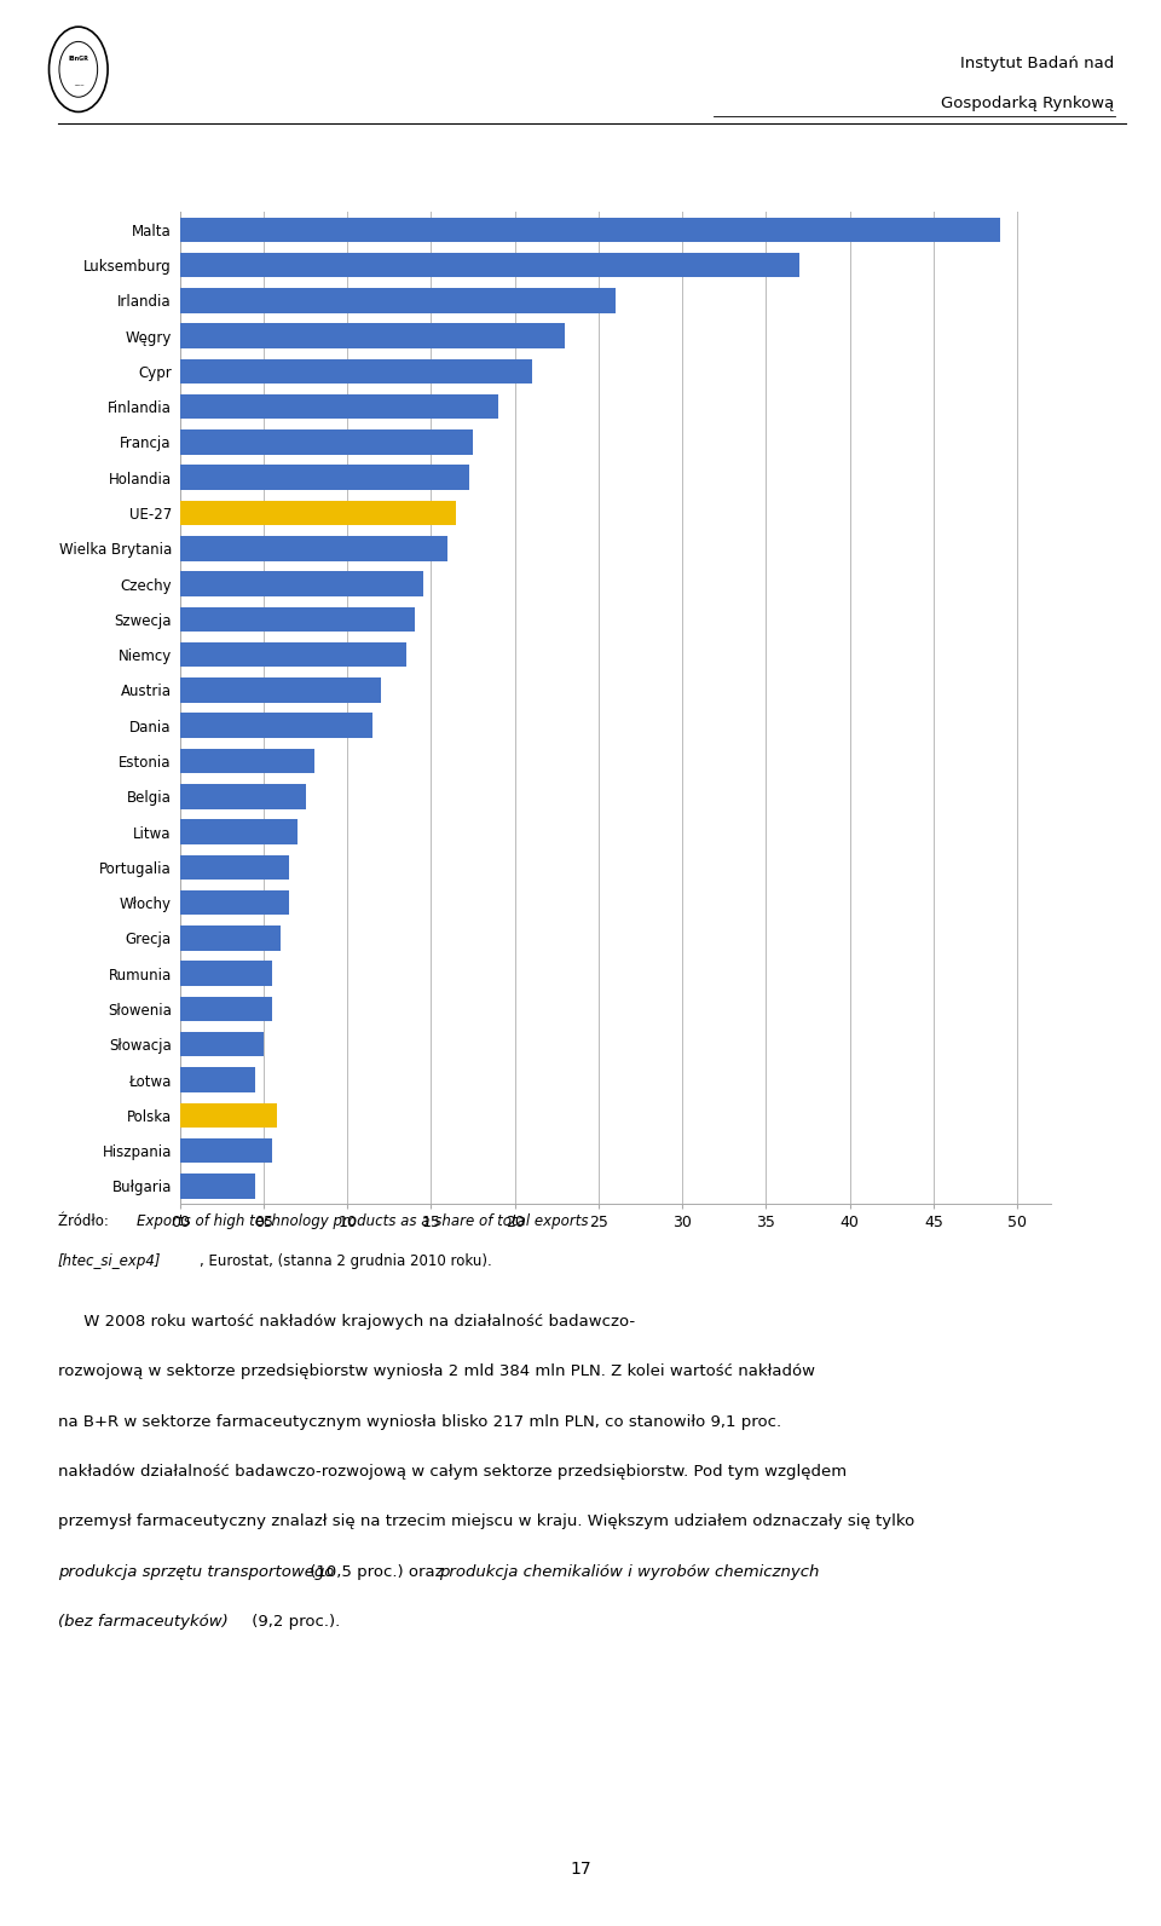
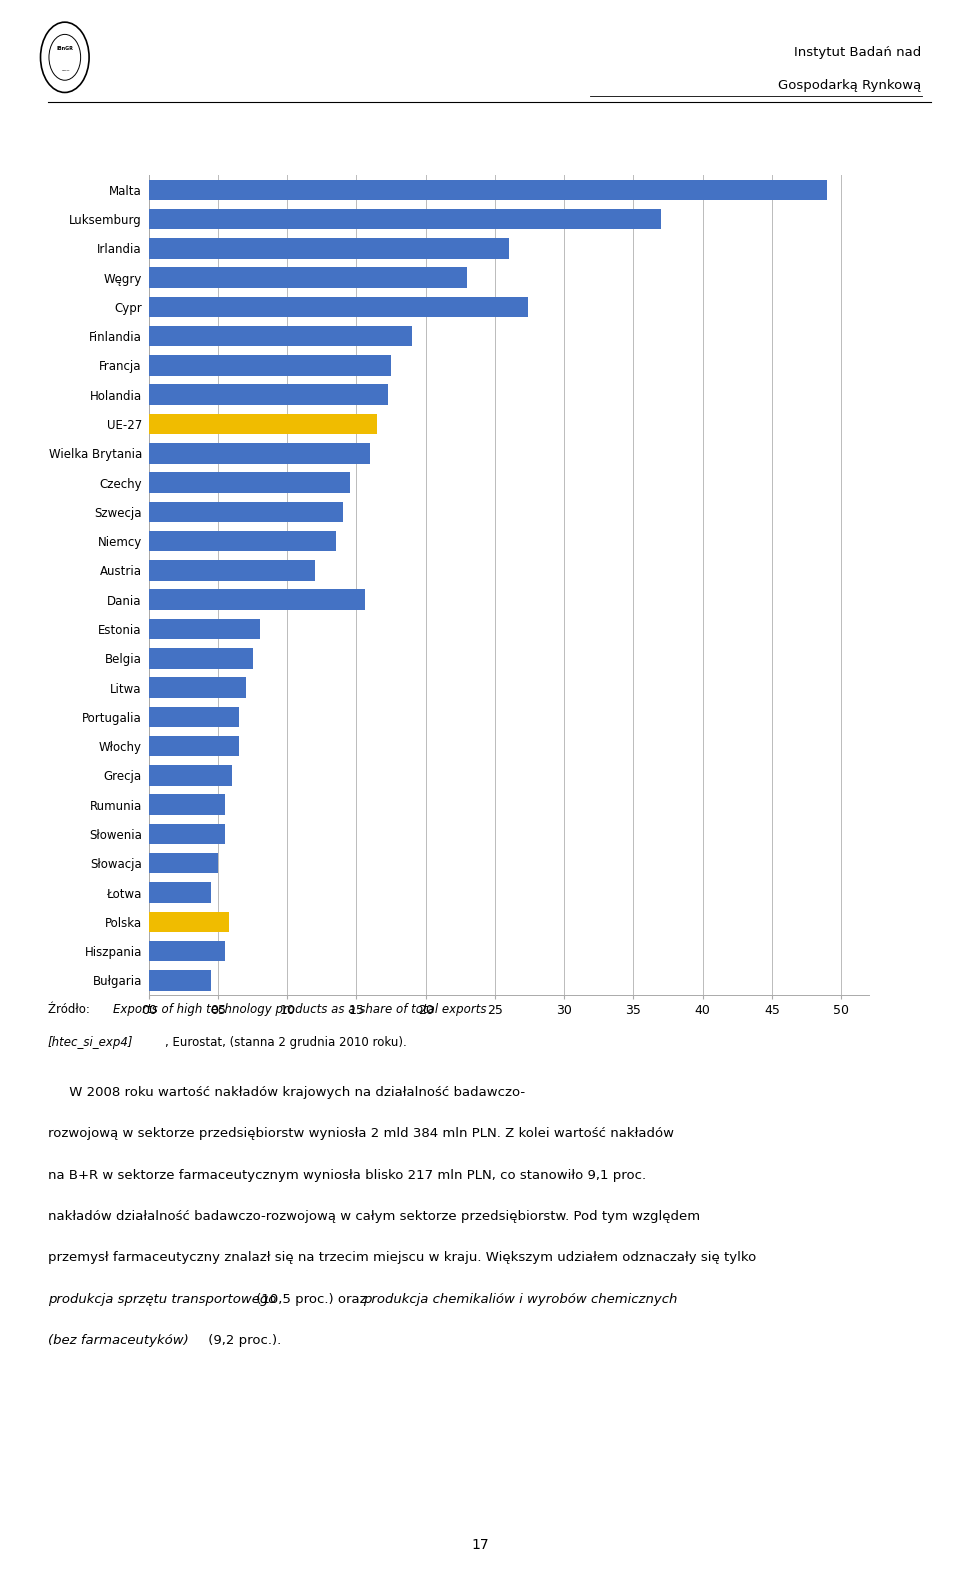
Cypr: 21.0 -> 27.4
Dania: 11.5 -> 15.6
